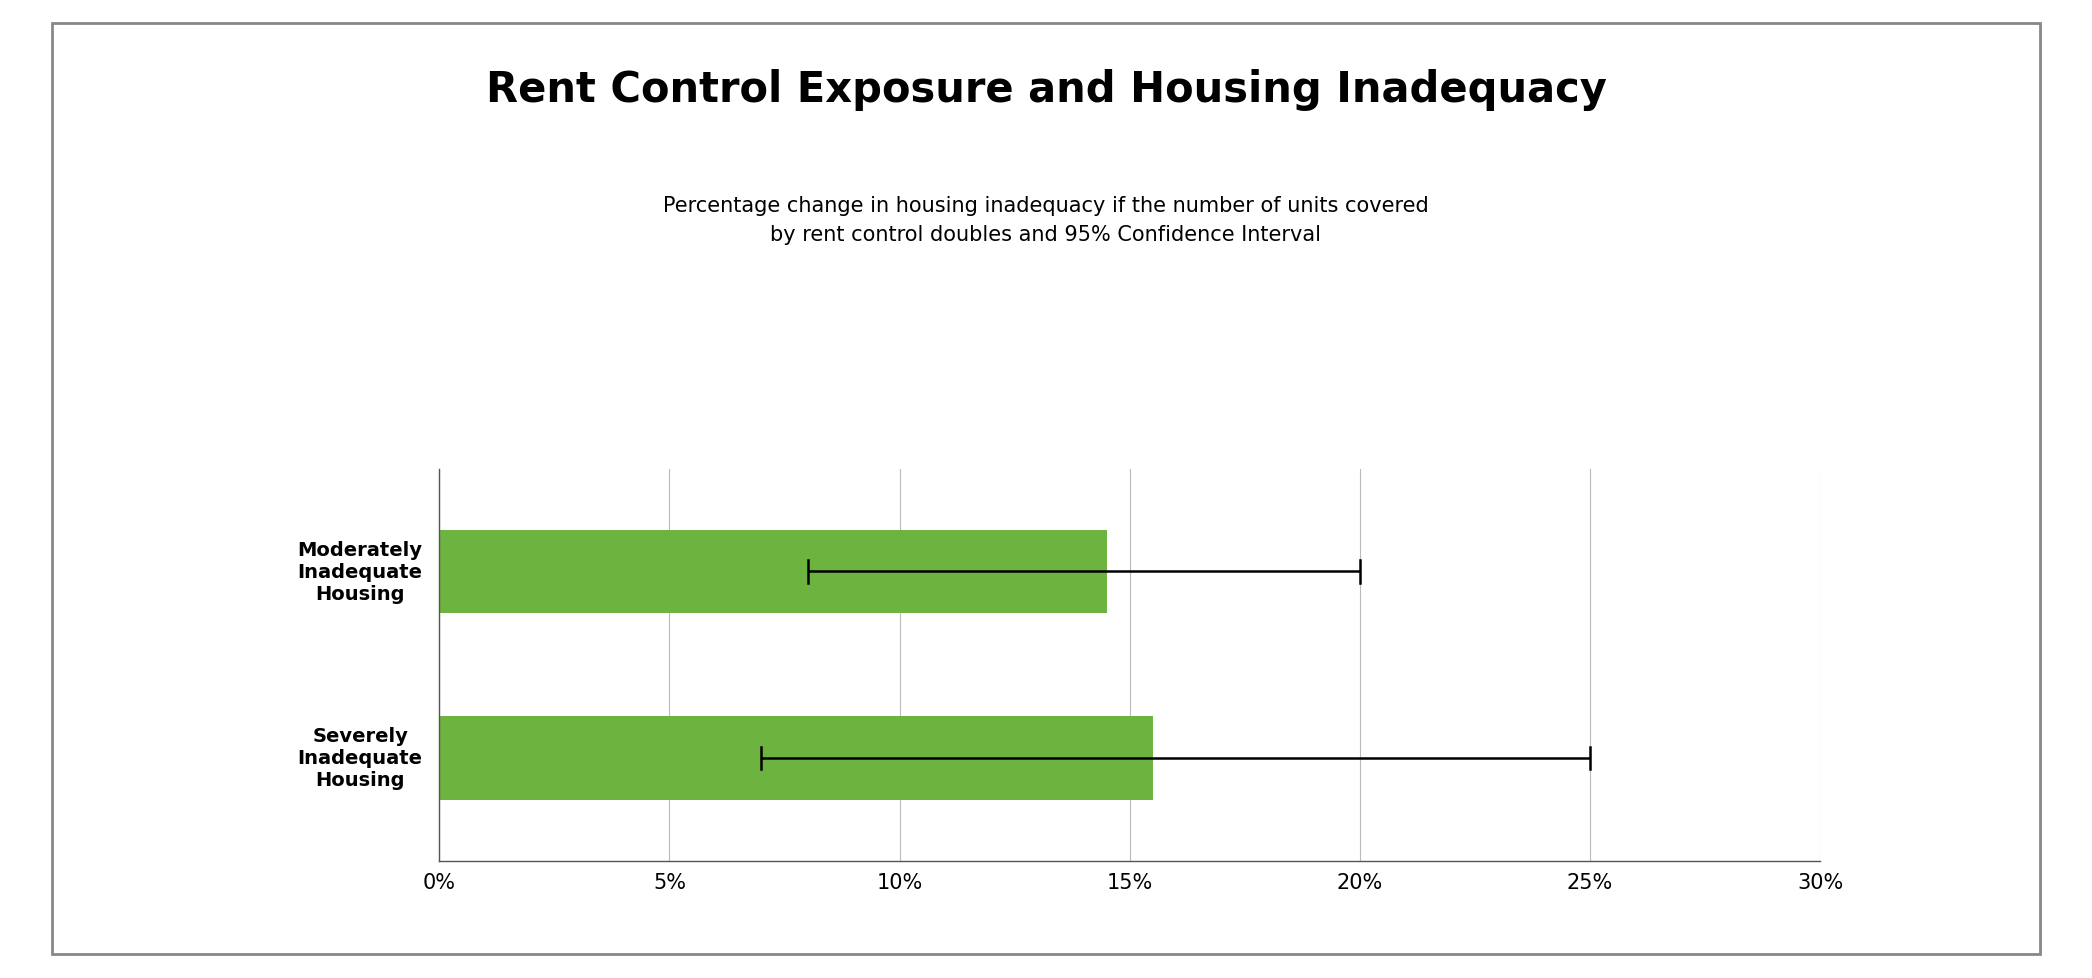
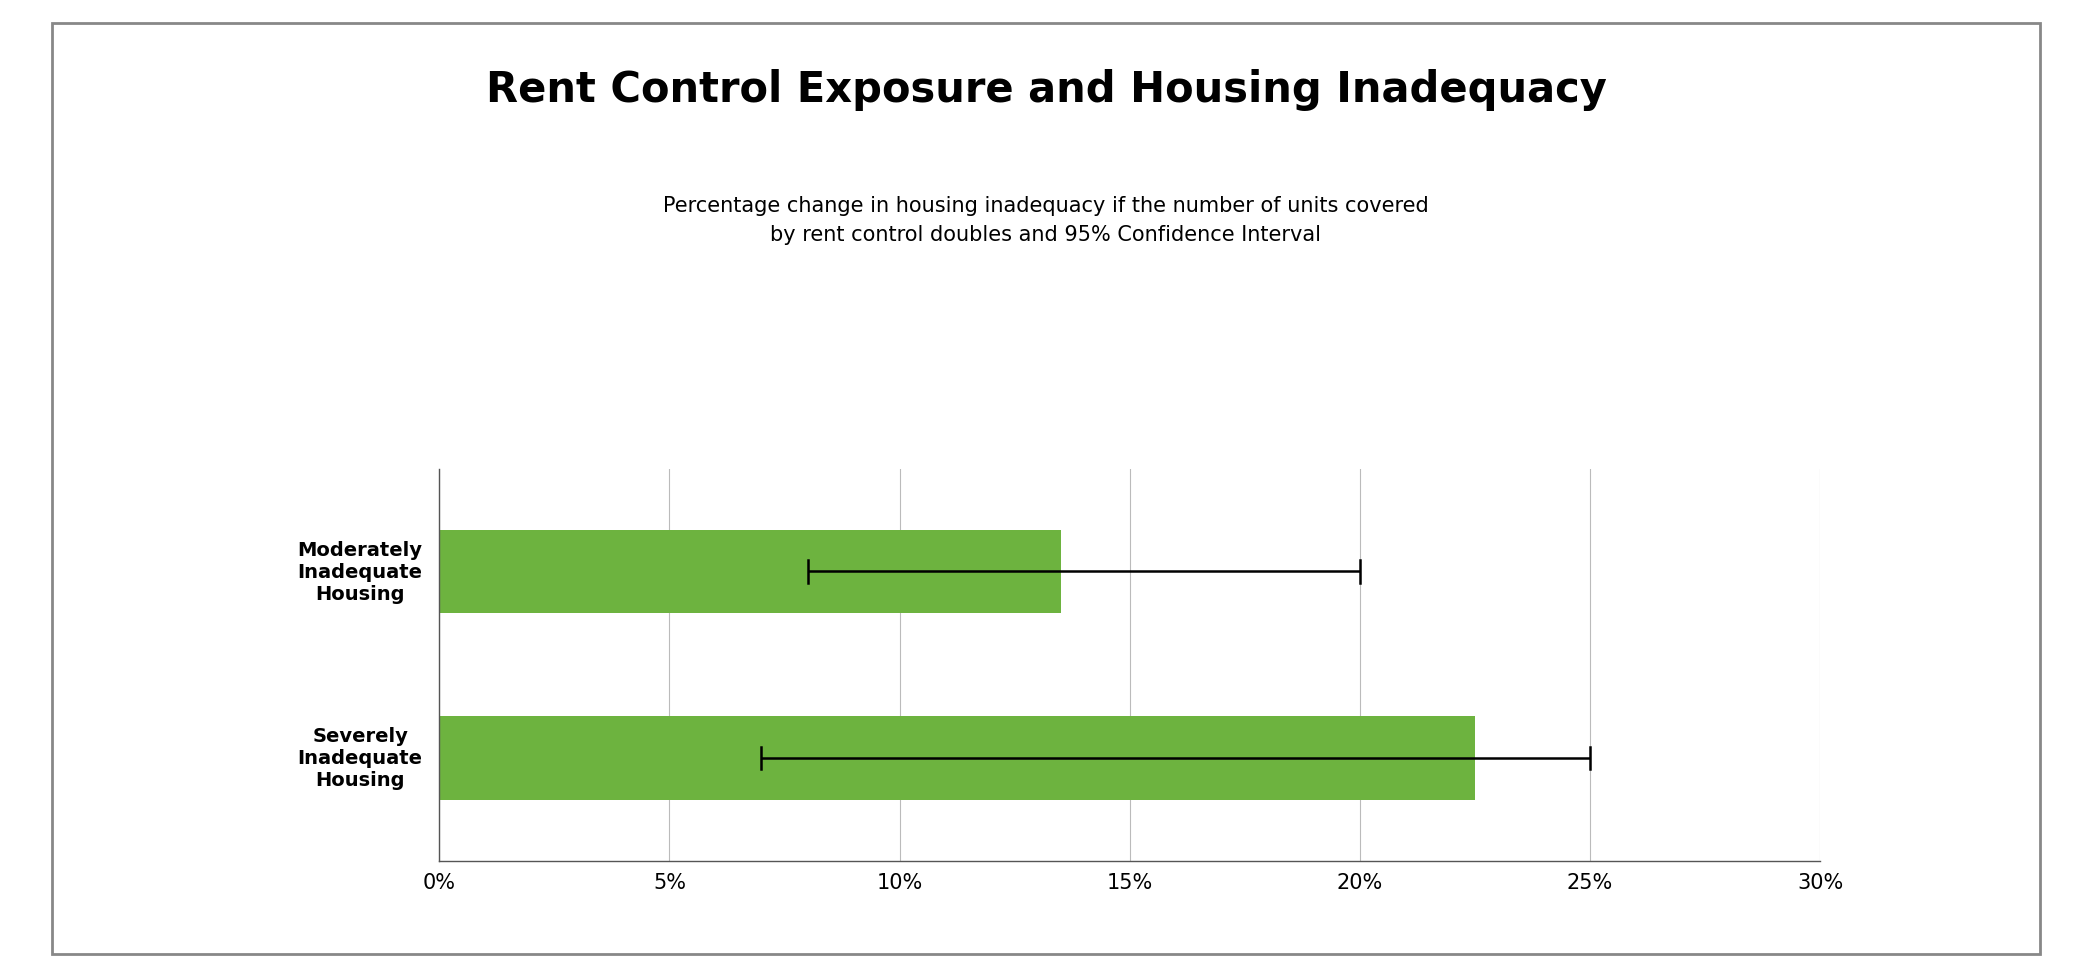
Moderately Inadequate Housing: 14.5% -> 13.5%
Severely Inadequate Housing: 15.5% -> 22.5%
